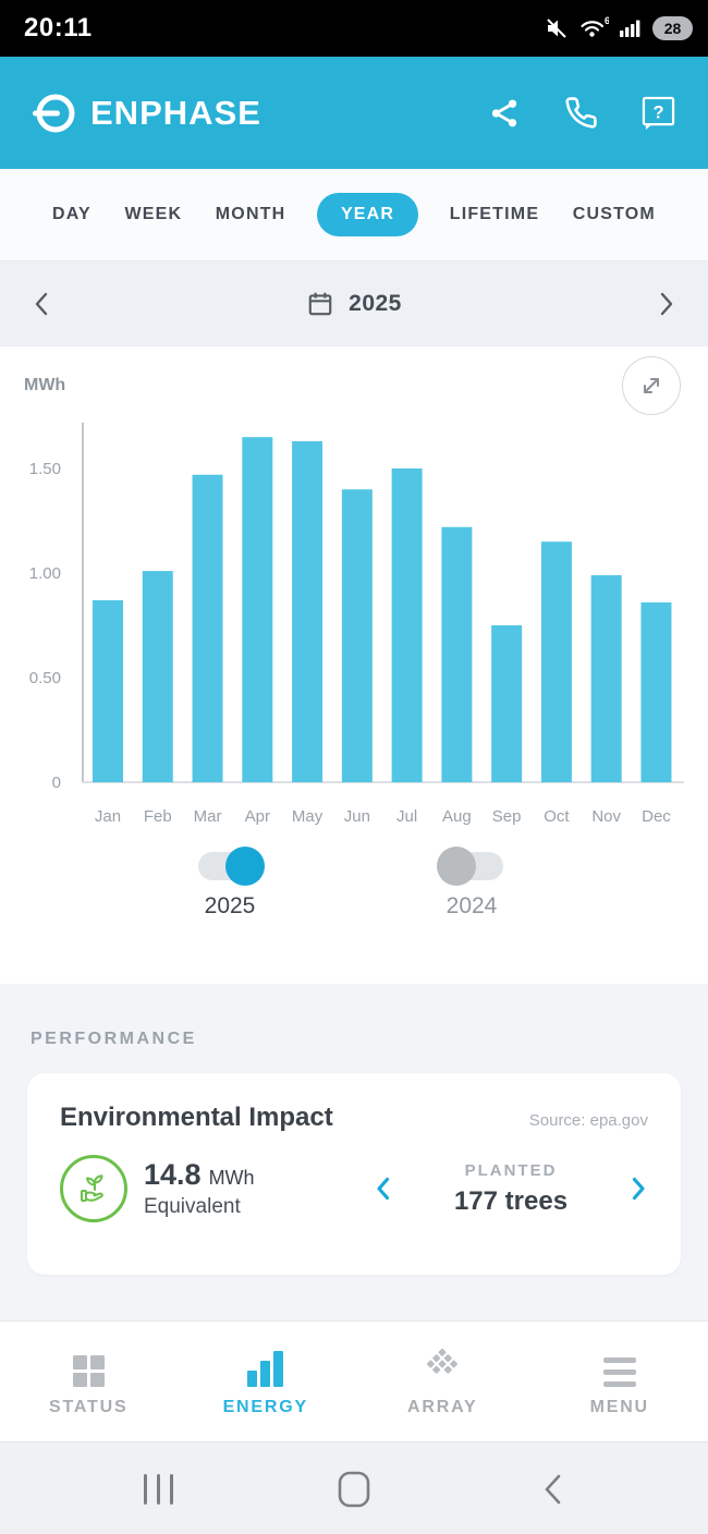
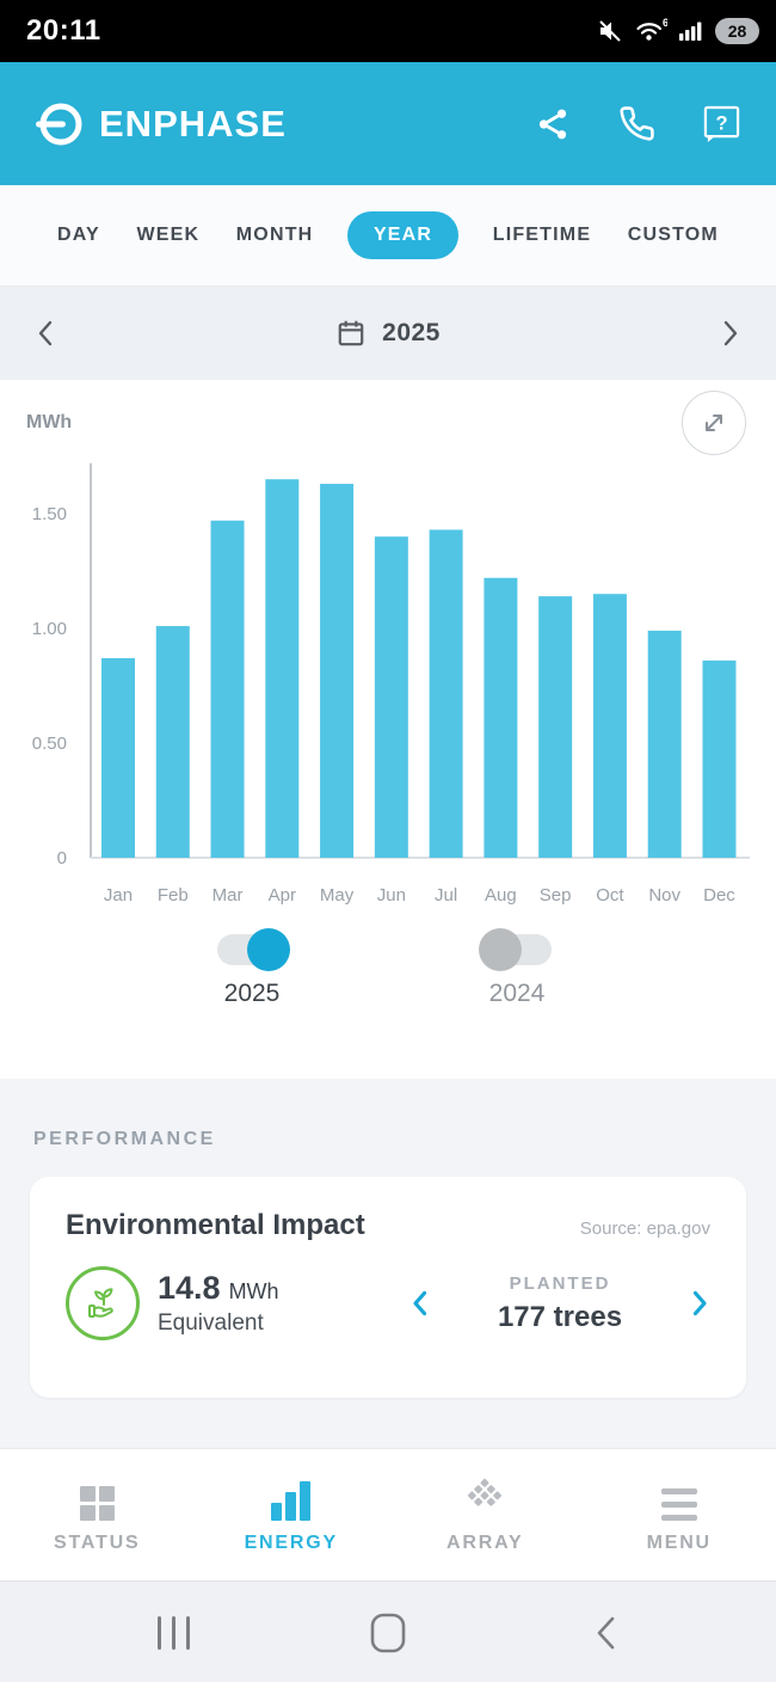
Jul: 1.50 -> 1.43
Sep: 0.75 -> 1.14
